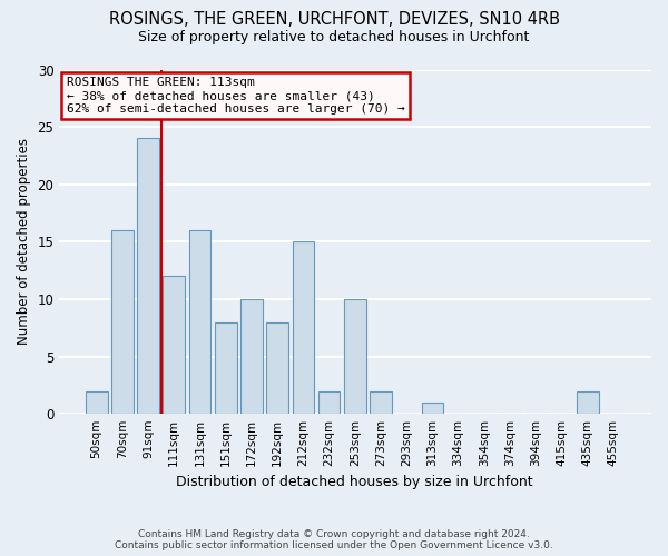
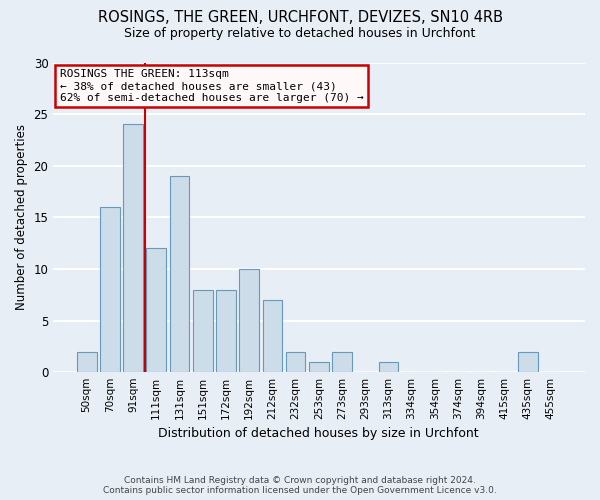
131sqm: 16 -> 19
172sqm: 10 -> 8
192sqm: 8 -> 10
212sqm: 15 -> 7
253sqm: 10 -> 1
